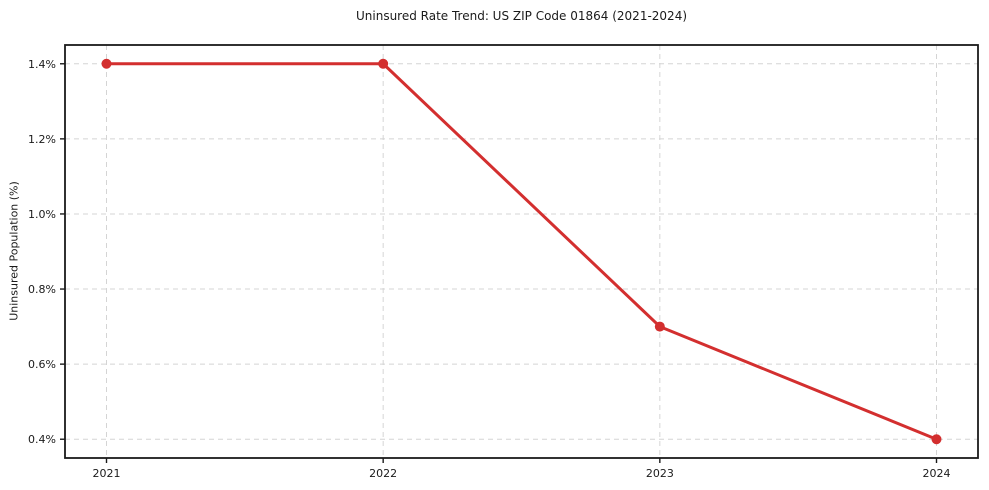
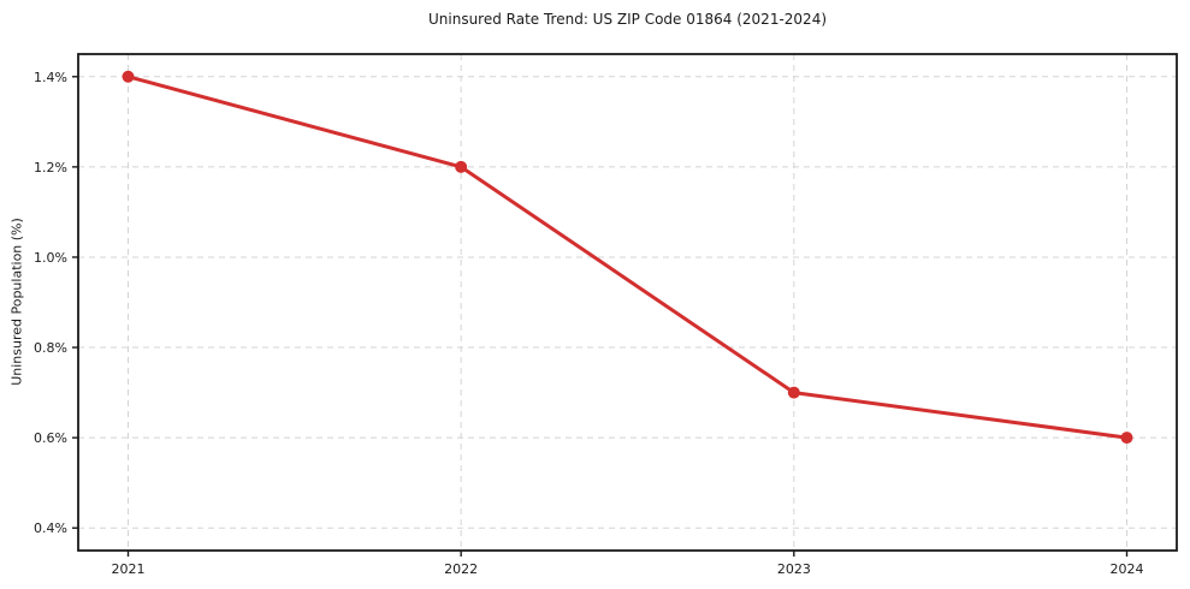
2022: 1.4% -> 1.2%
2024: 0.4% -> 0.6%
